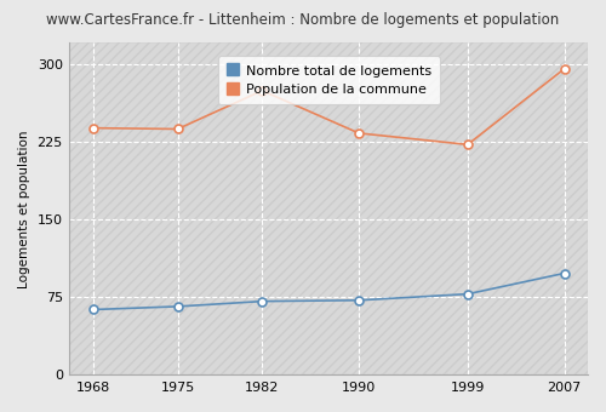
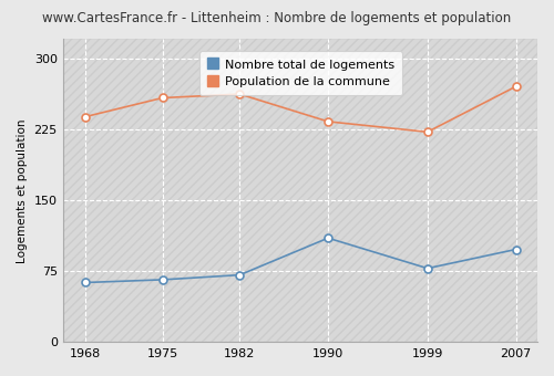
Population de la commune/1975: 237 -> 258
Population de la commune/1982: 274 -> 262
Nombre total de logements/1990: 72 -> 110
Population de la commune/2007: 295 -> 270
